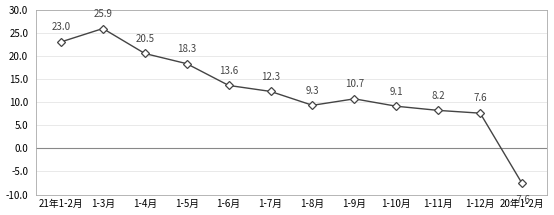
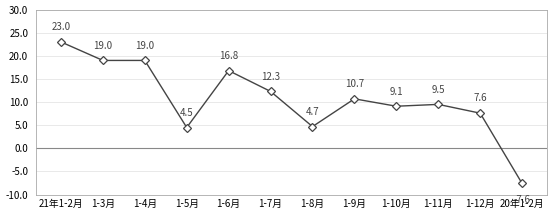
1-3月: 25.9 -> 19.0
1-4月: 20.5 -> 19.0
1-5月: 18.3 -> 4.5
1-6月: 13.6 -> 16.8
1-8月: 9.3 -> 4.7
1-11月: 8.2 -> 9.5
